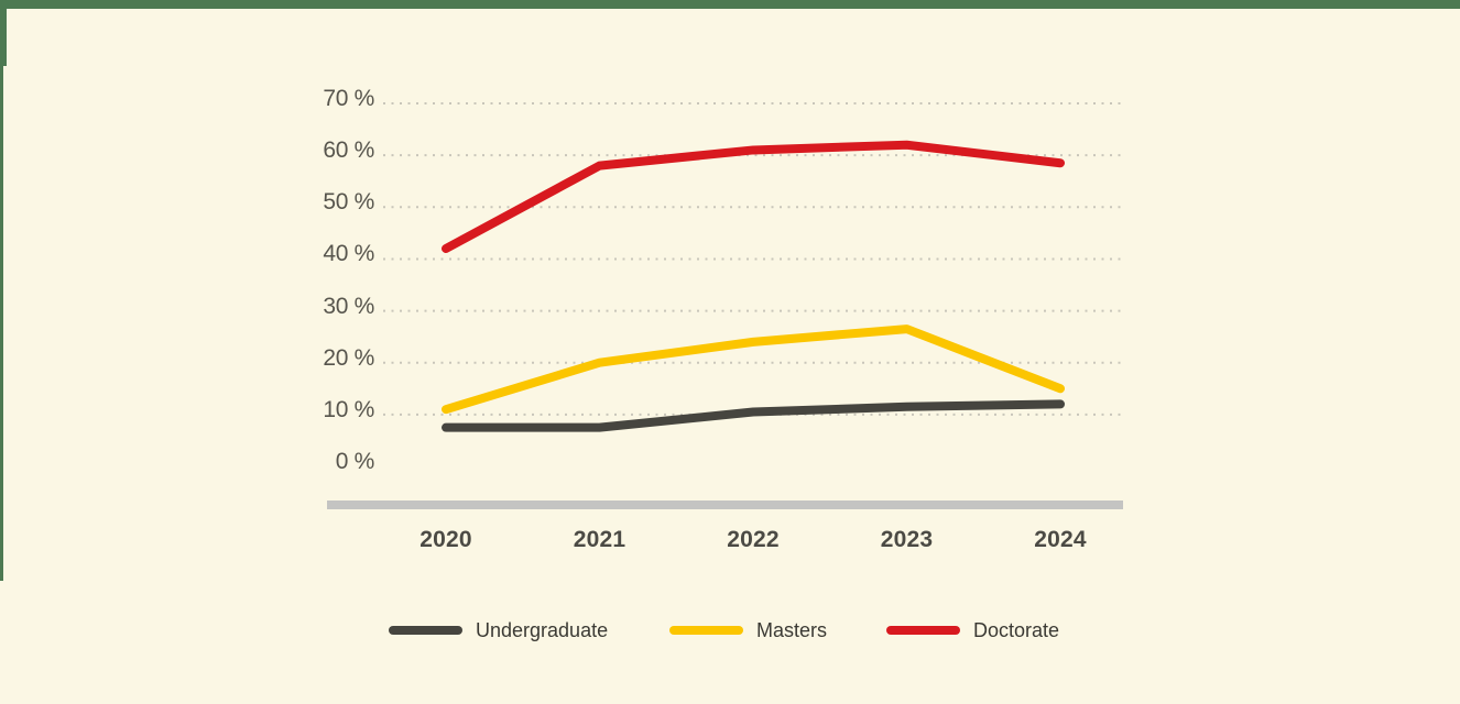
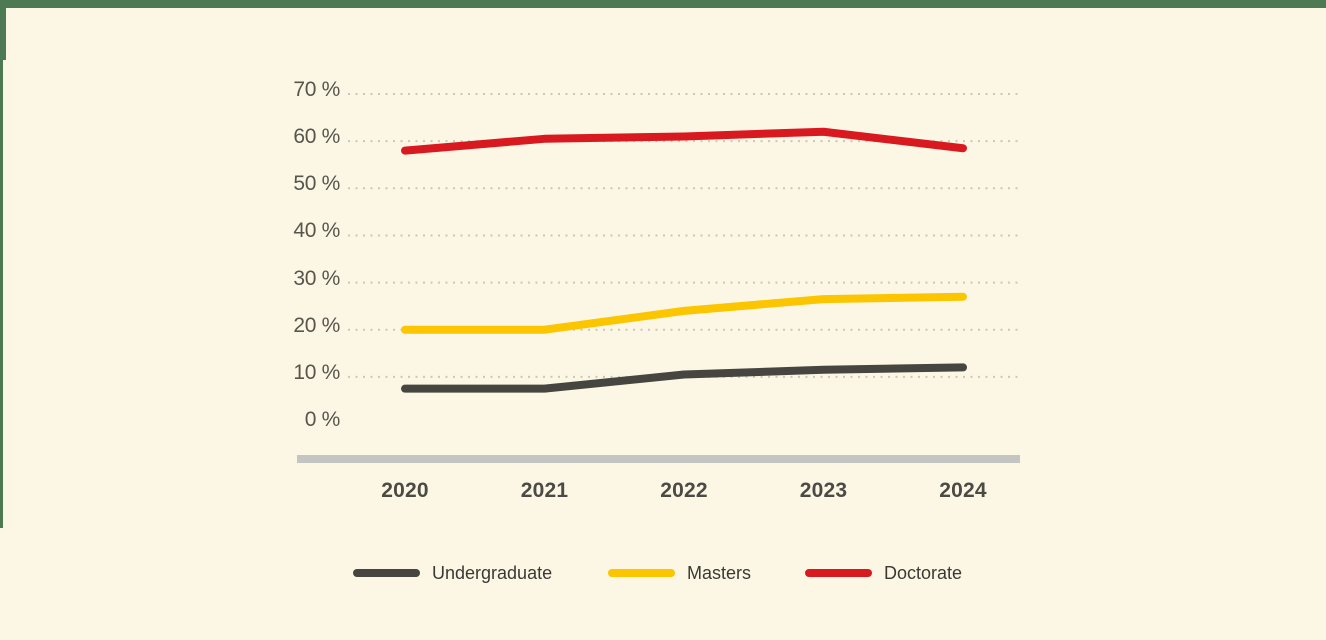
Masters/2020: 11% -> 20%
Doctorate/2020: 42% -> 58%
Doctorate/2021: 58% -> 60%
Masters/2024: 15% -> 27%
